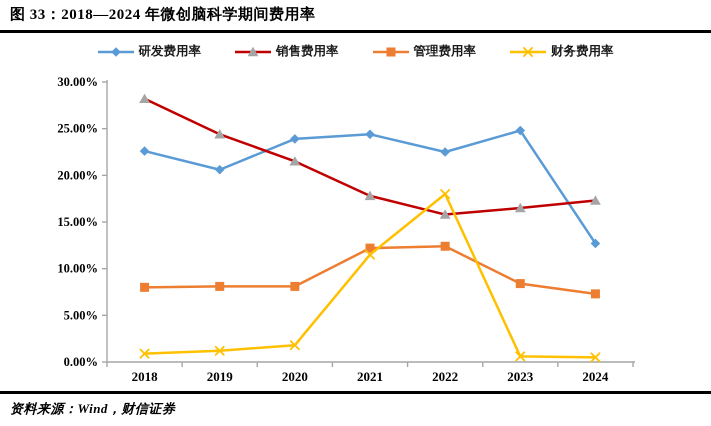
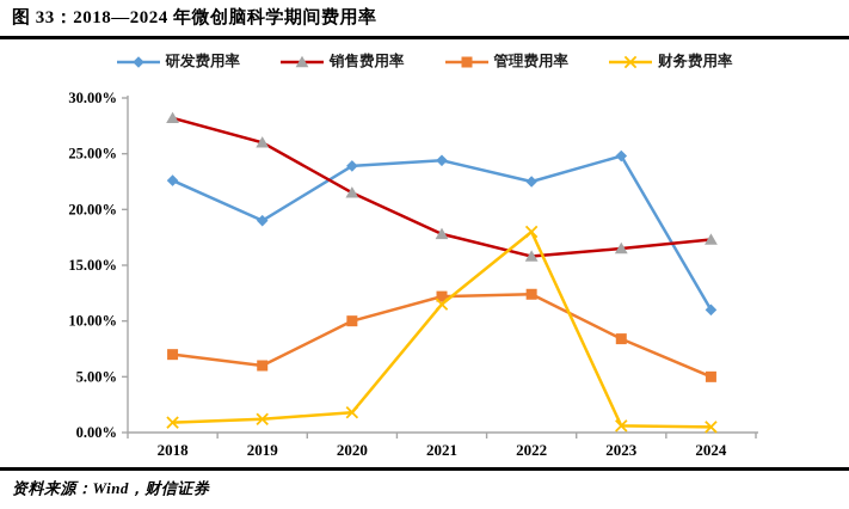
管理费用率/2018: 8% -> 7%
研发费用率/2019: 21% -> 19%
销售费用率/2019: 24% -> 26%
管理费用率/2019: 8% -> 6%
管理费用率/2020: 8% -> 10%
研发费用率/2024: 13% -> 11%
管理费用率/2024: 7% -> 5%
